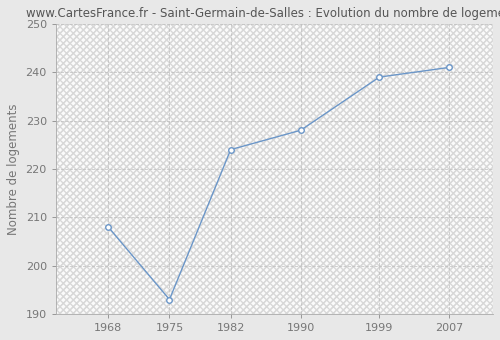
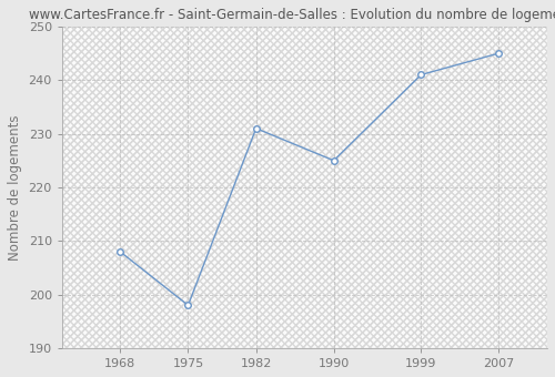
1975: 193 -> 198
1982: 224 -> 231
1990: 228 -> 225
1999: 239 -> 241
2007: 241 -> 245
